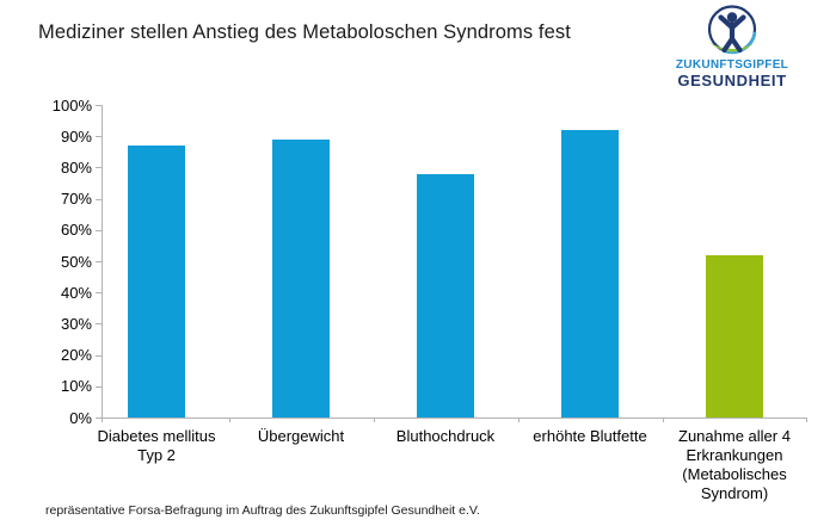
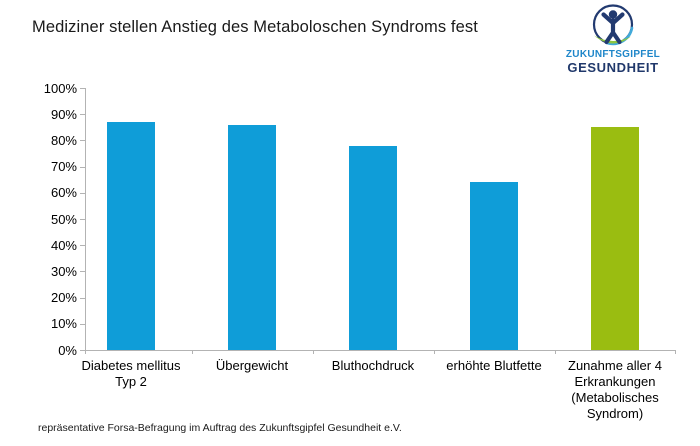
Übergewicht: 89% -> 86%
erhöhte Blutfette: 92% -> 64%
Zunahme aller 4 Erkrankungen (Metabolisches Syndrom): 52% -> 85%
